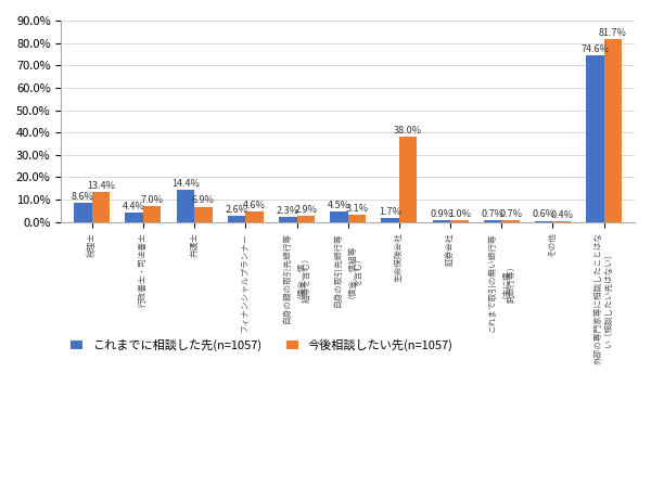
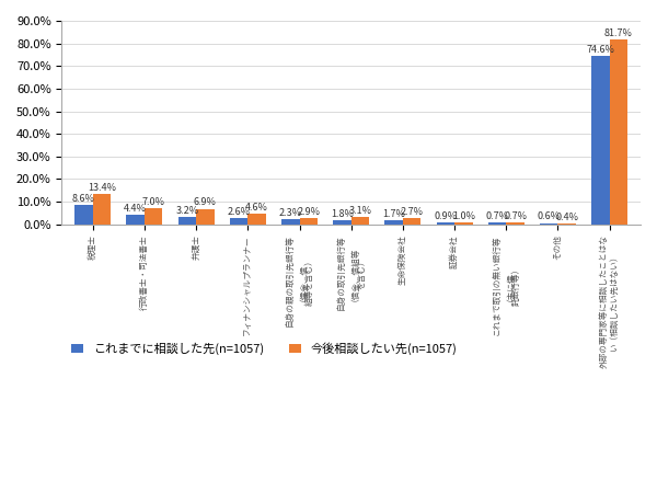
これまでに相談した先(n=1057)/弁護士: 14.4% -> 3.2%
これまでに相談した先(n=1057)/自身の取引先銀行等 （信金、信組等 を含む）: 4.5% -> 1.8%
今後相談したい先(n=1057)/生命保険会社: 38.0% -> 2.7%
